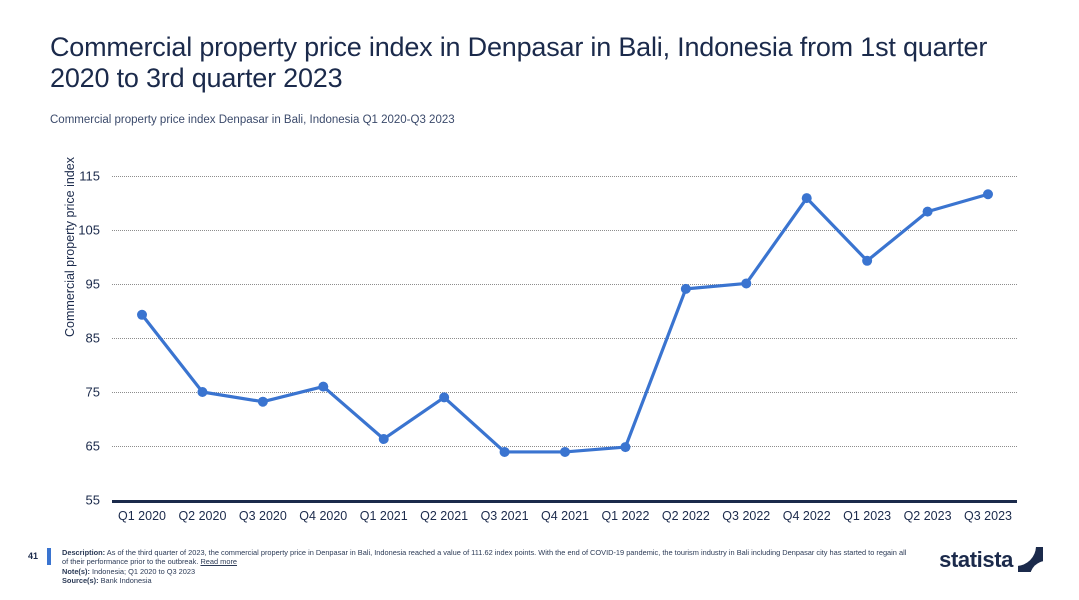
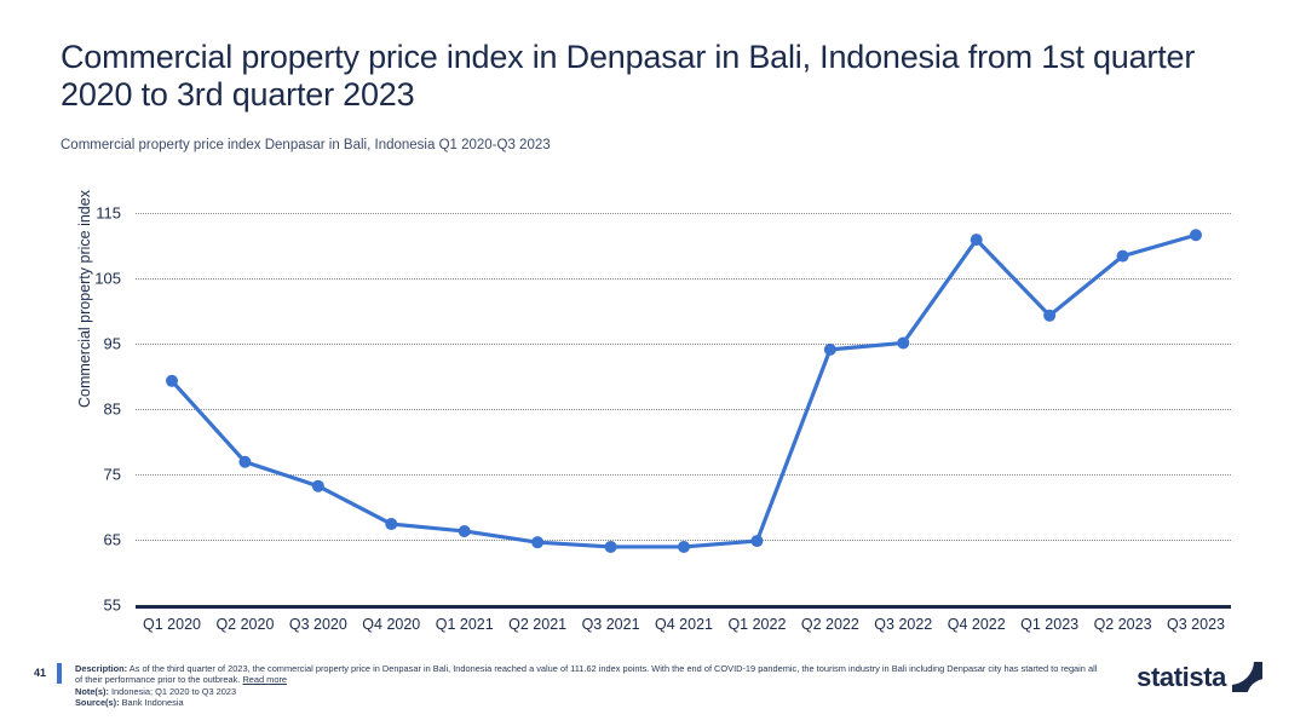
Q2 2020: 75 -> 77
Q4 2020: 76 -> 67
Q2 2021: 74 -> 65
